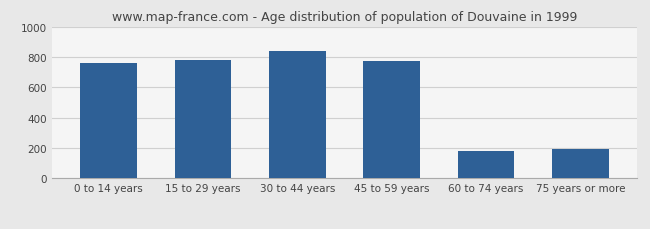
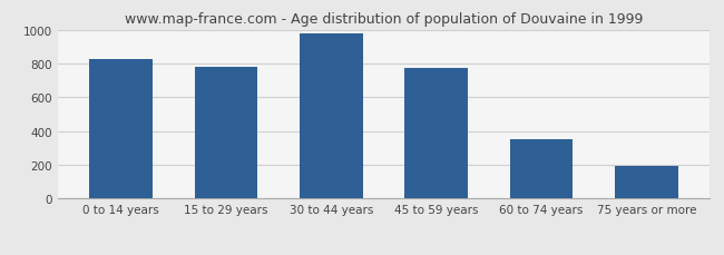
0 to 14 years: 760 -> 820
30 to 44 years: 840 -> 980
60 to 74 years: 180 -> 360
